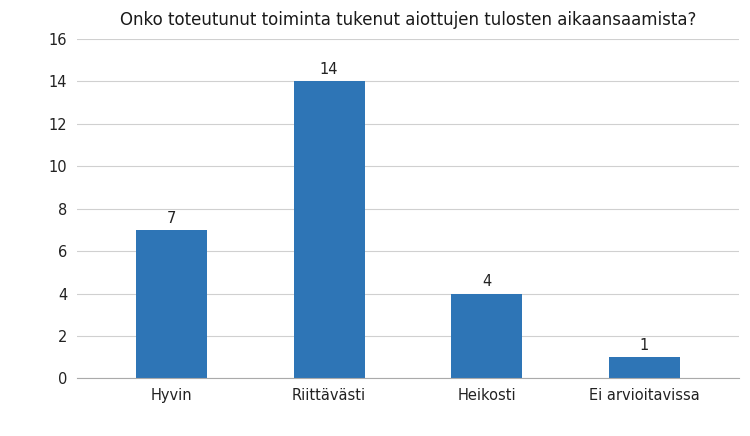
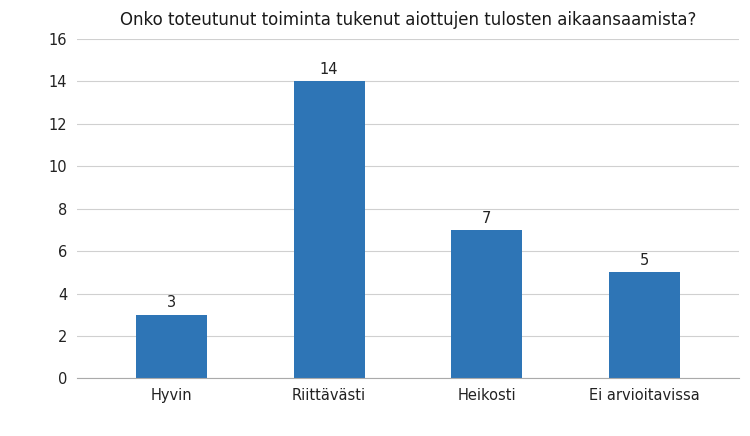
Hyvin: 7 -> 3
Heikosti: 4 -> 7
Ei arvioitavissa: 1 -> 5
